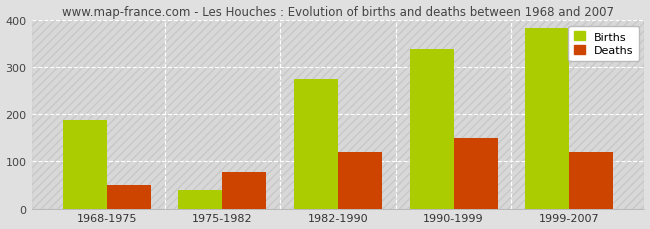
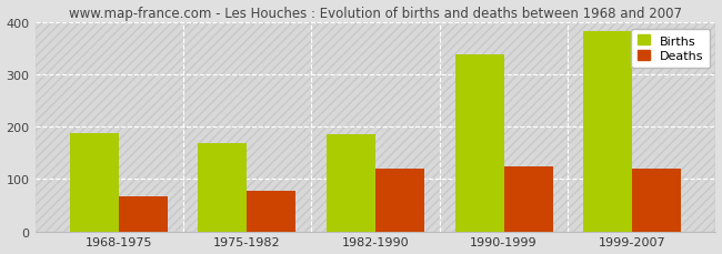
Deaths/1968-1975: 50 -> 68
Births/1975-1982: 40 -> 168
Births/1982-1990: 275 -> 185
Deaths/1990-1999: 150 -> 125
